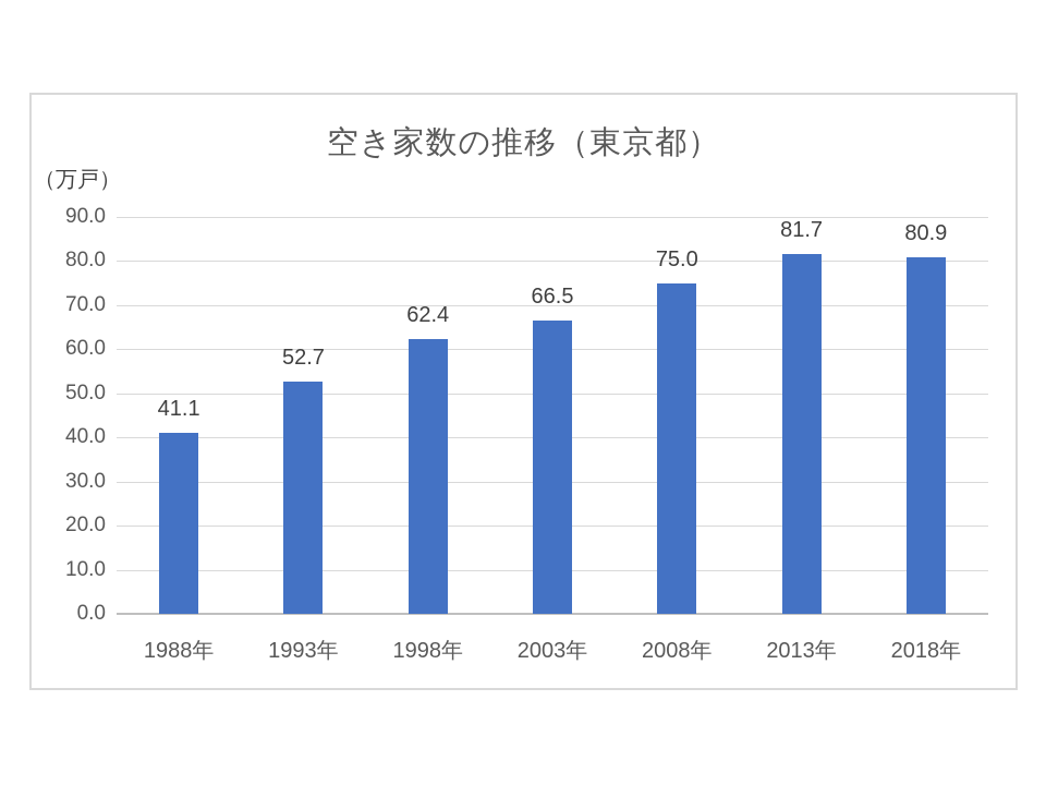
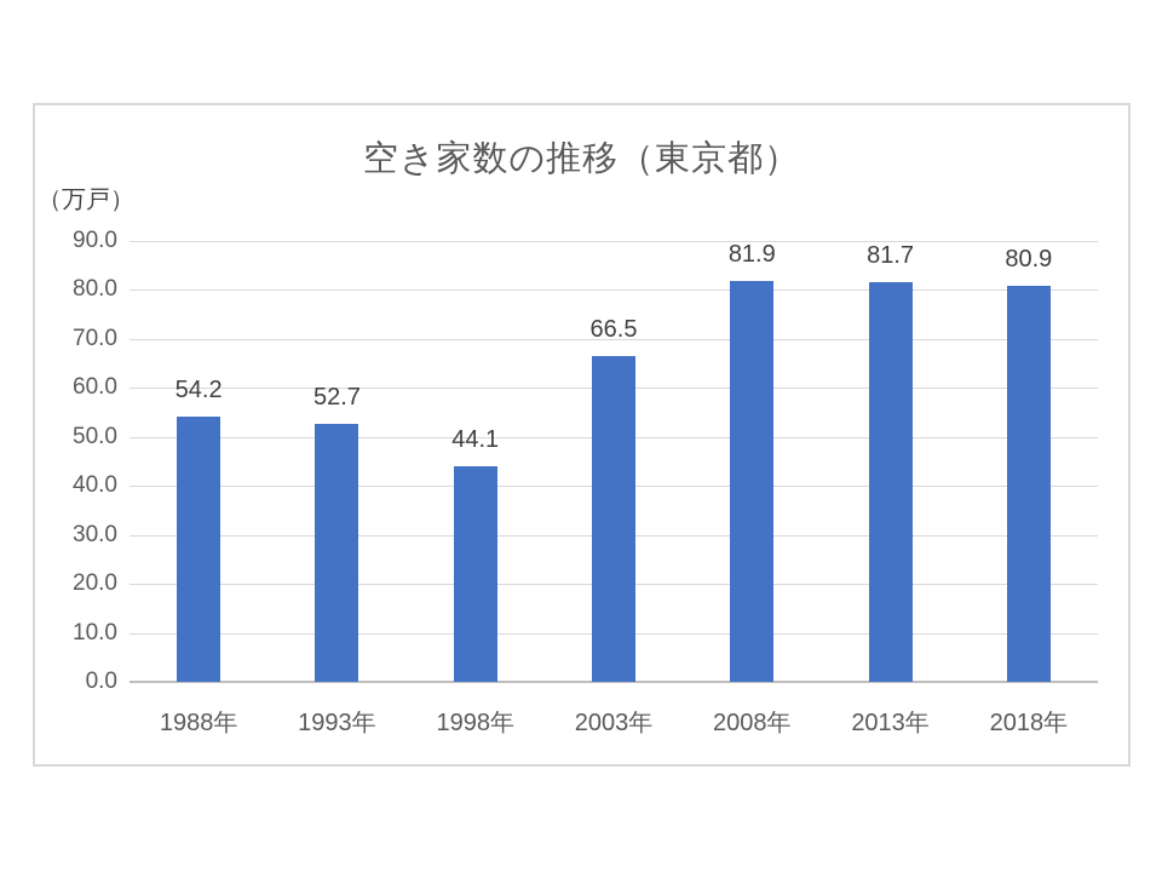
1988年: 41.1 -> 54.2
1998年: 62.4 -> 44.1
2008年: 75.0 -> 81.9
